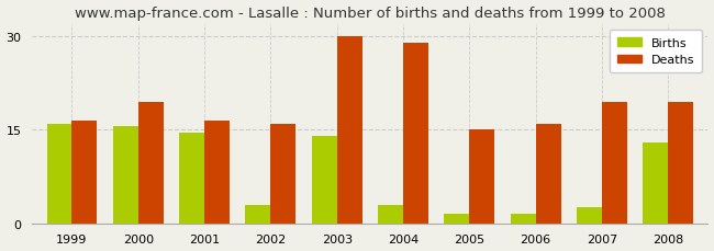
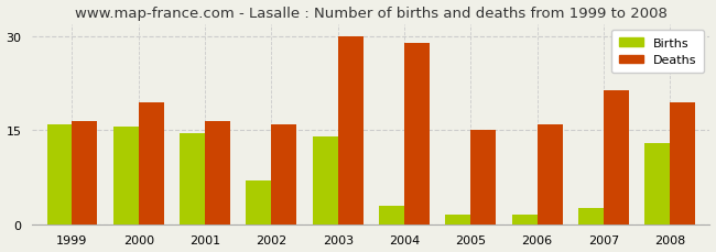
Births/2002: 3.0 -> 7.0
Deaths/2007: 19.5 -> 21.4
